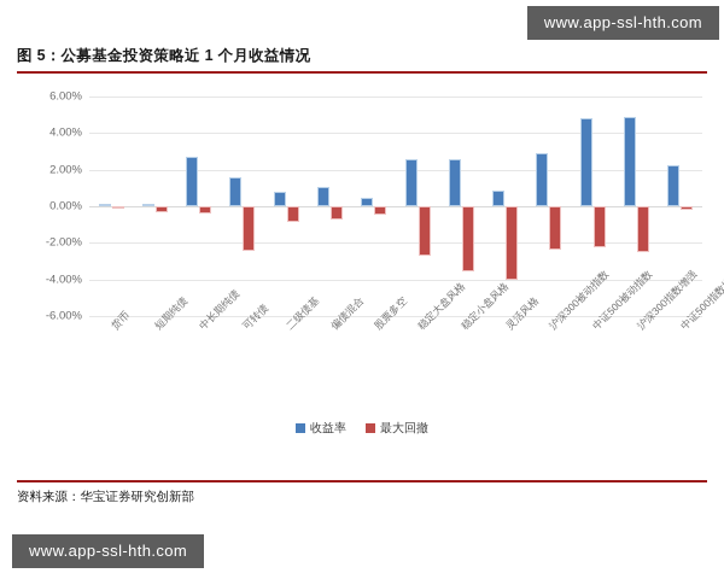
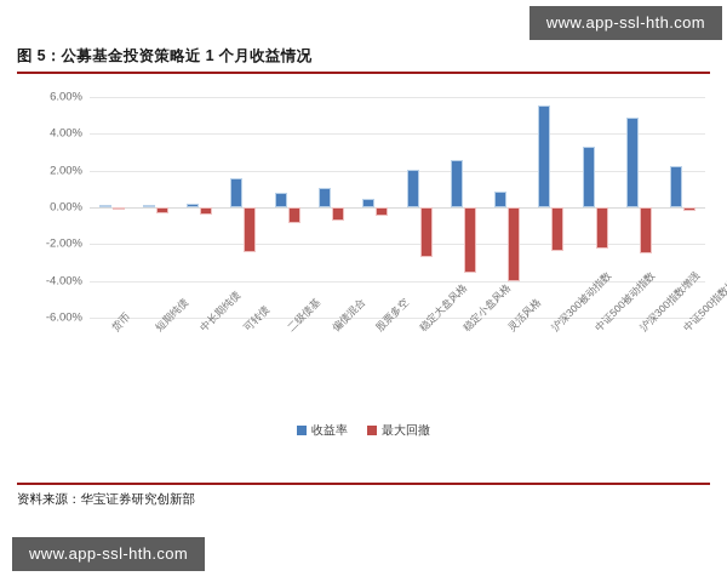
收益率/中长期纯债: 2.7% -> 0.2%
收益率/稳定大盘风格: 2.6% -> 2.0%
收益率/沪深300被动指数: 2.9% -> 5.5%
收益率/中证500被动指数: 4.8% -> 3.3%
